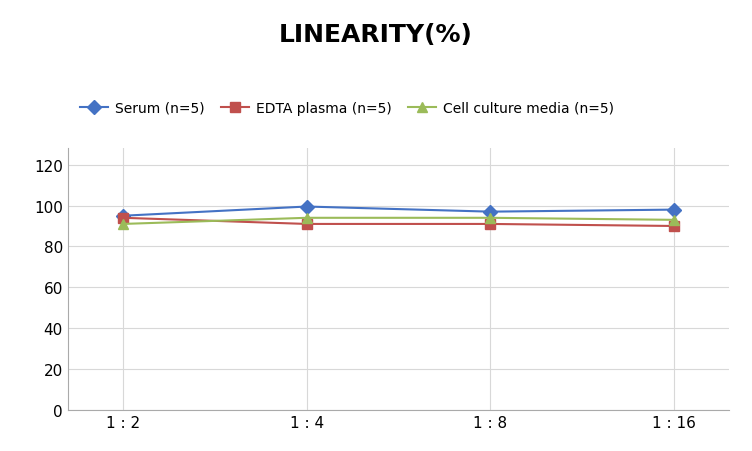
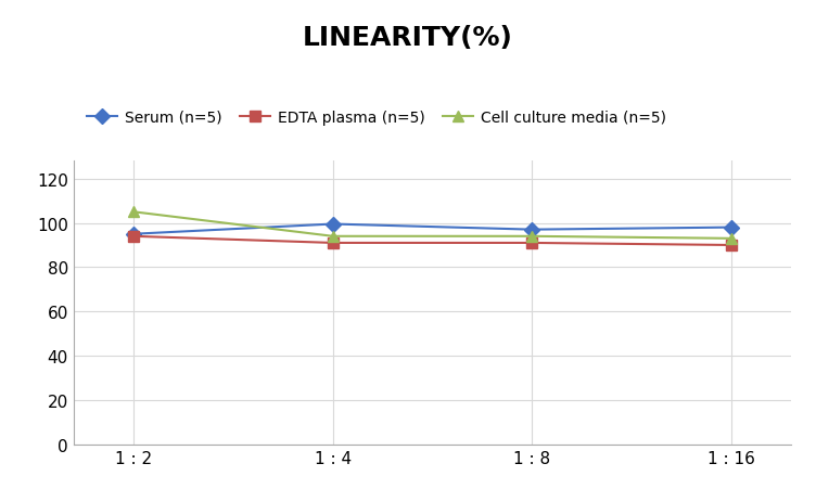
Cell culture media (n=5)/1 : 2: 91 -> 105
